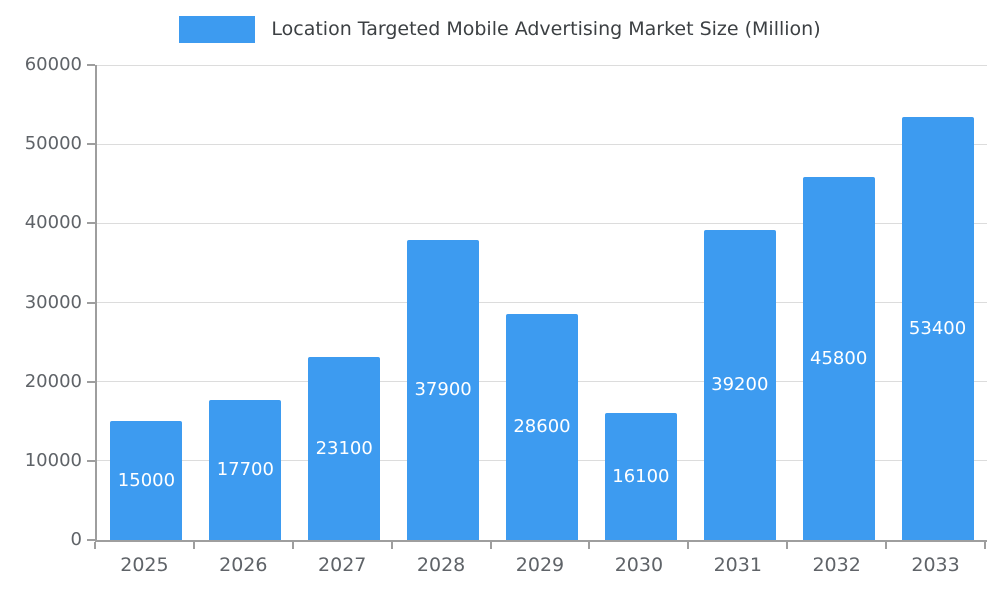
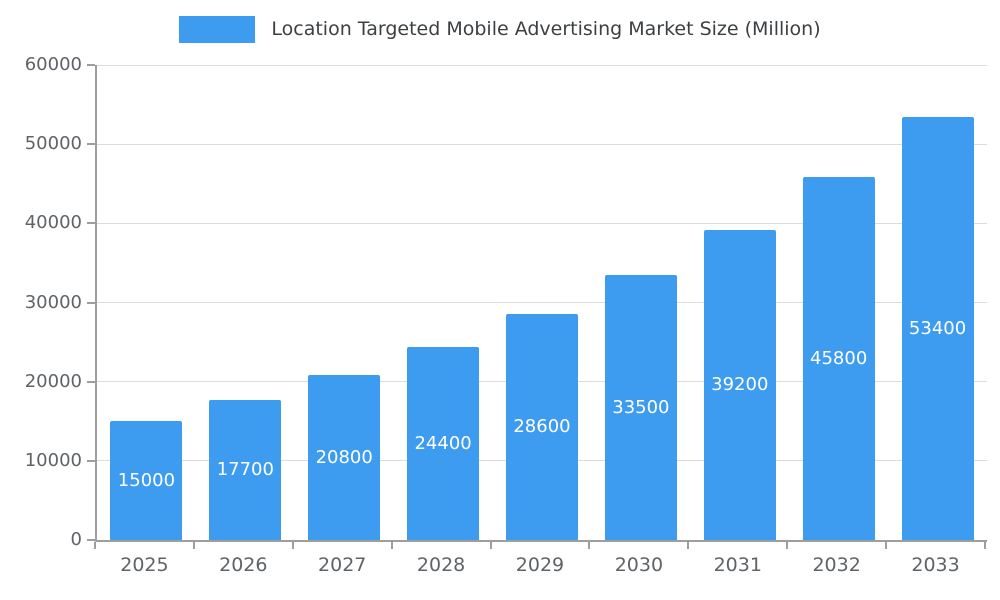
2027: 23100 -> 20800
2028: 37900 -> 24400
2030: 16100 -> 33500
